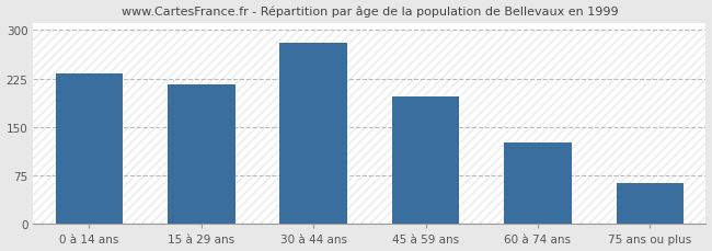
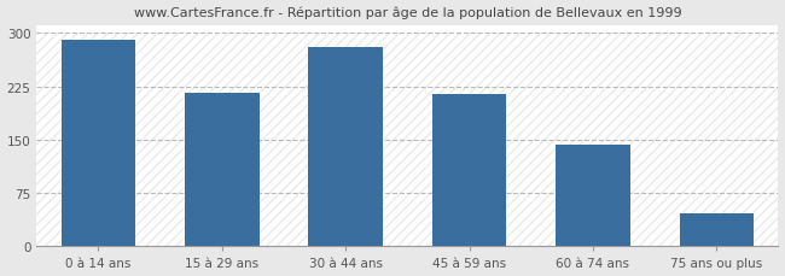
0 à 14 ans: 232 -> 291
45 à 59 ans: 198 -> 214
60 à 74 ans: 126 -> 143
75 ans ou plus: 64 -> 47
